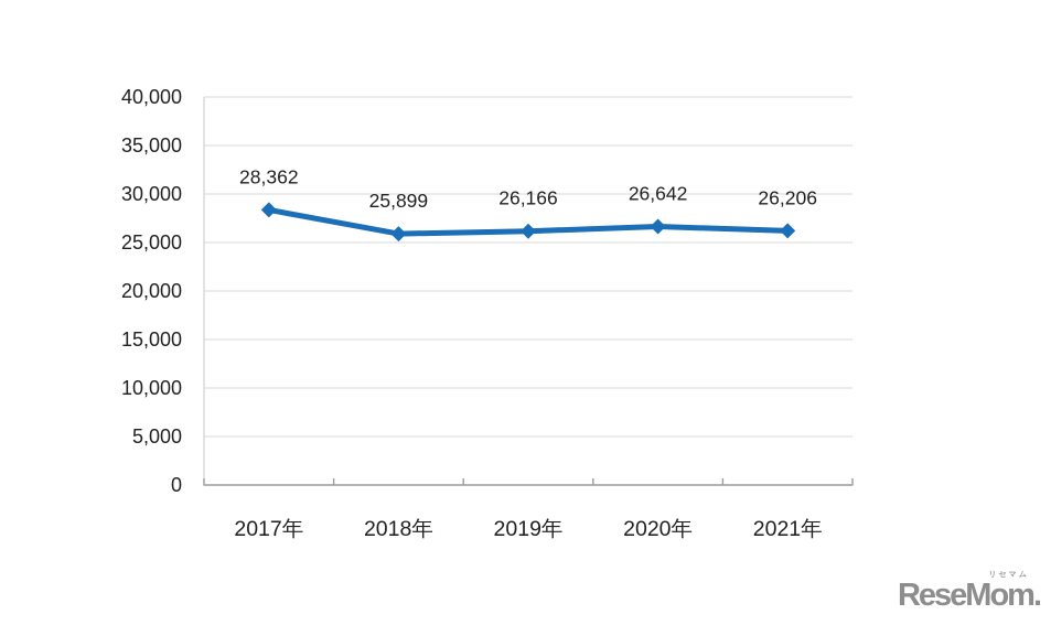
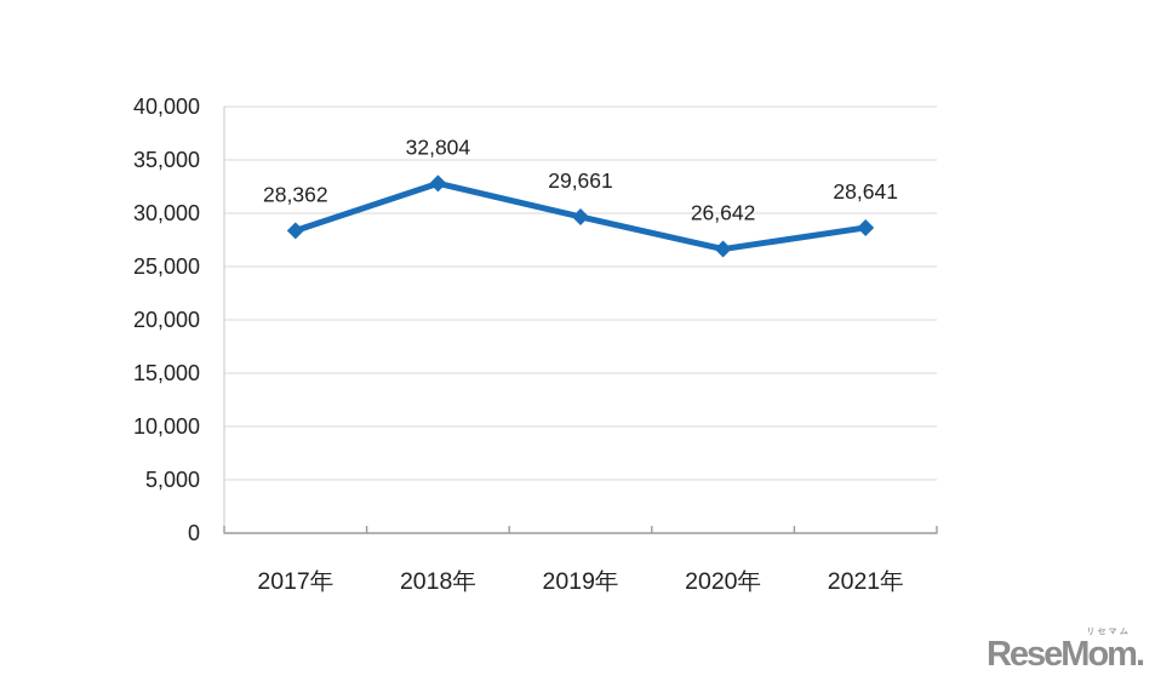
2018年: 25,899 -> 32,804
2019年: 26,166 -> 29,661
2021年: 26,206 -> 28,641
